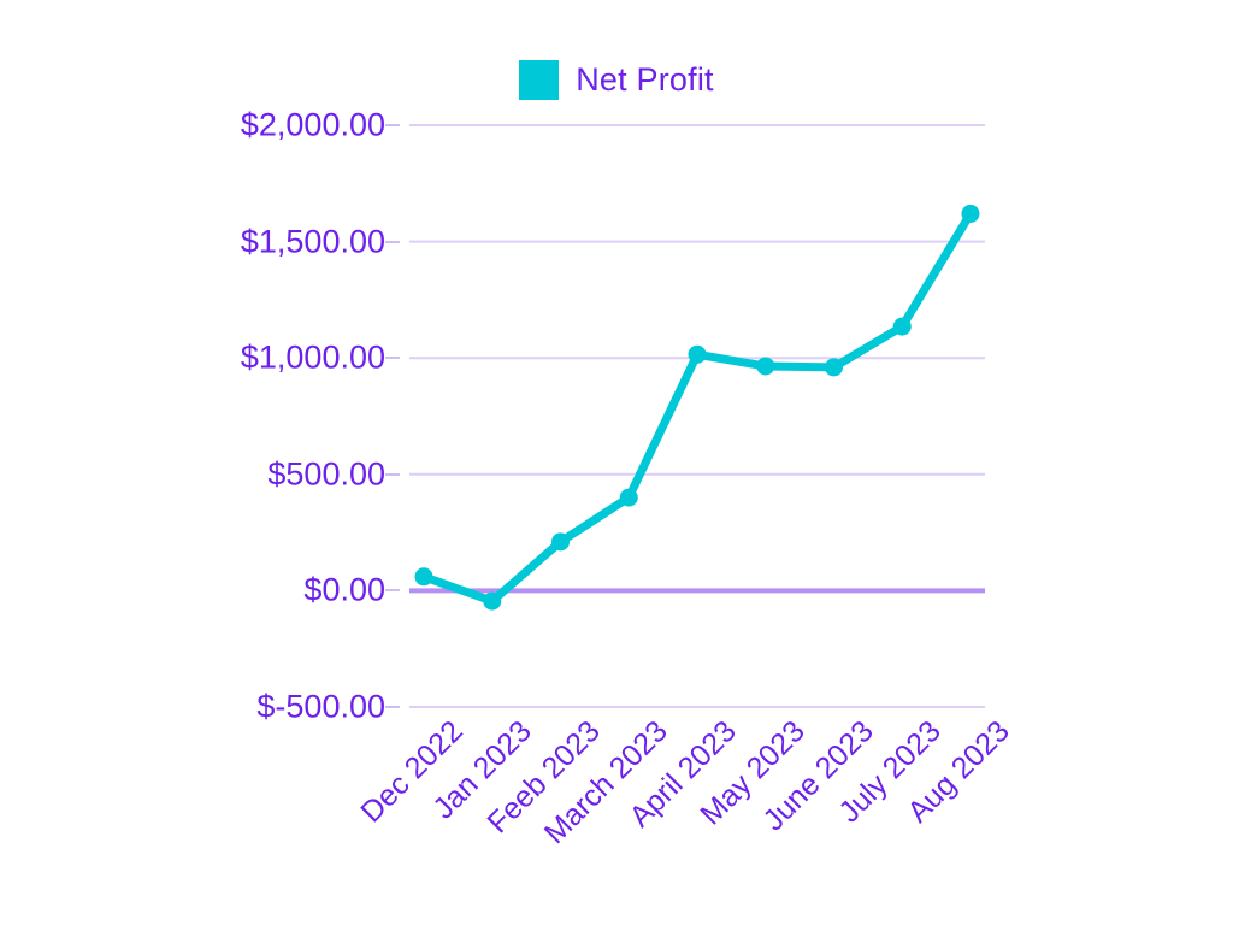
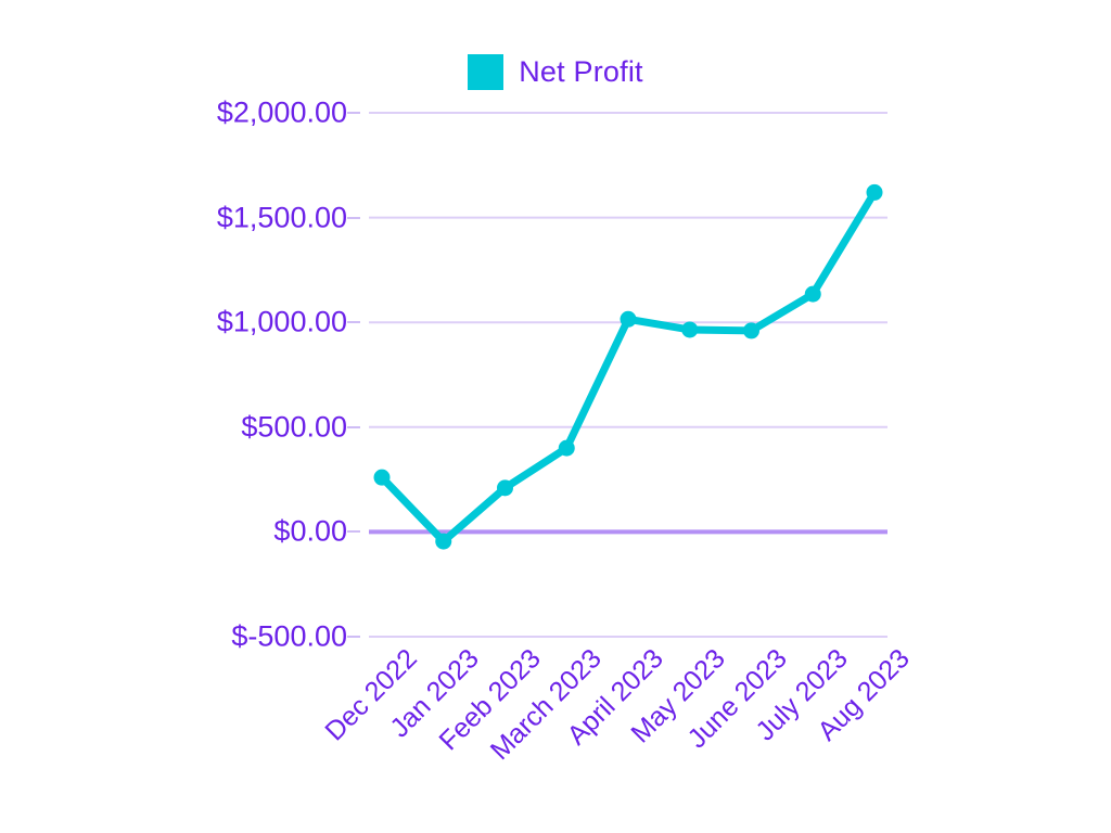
Dec 2022: $60 -> $260
